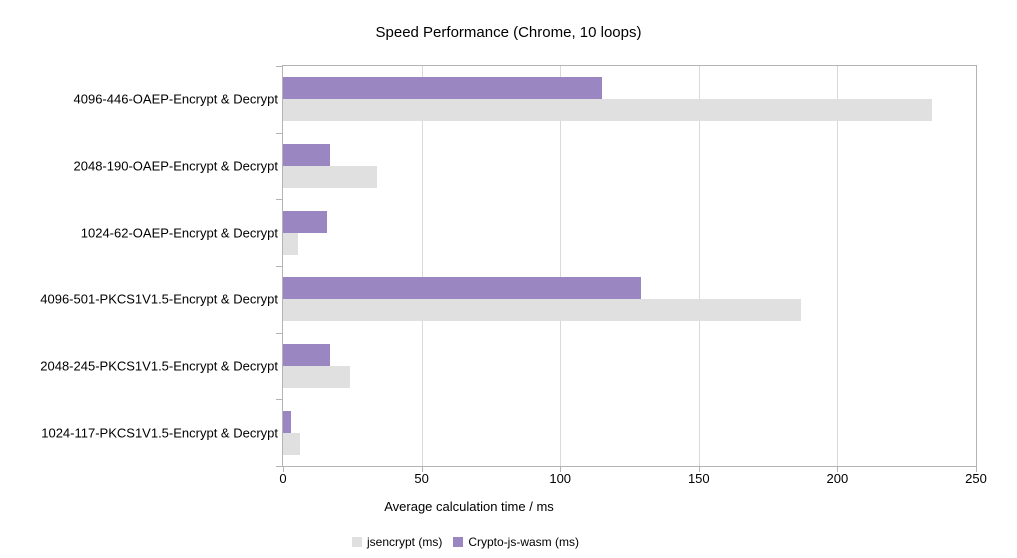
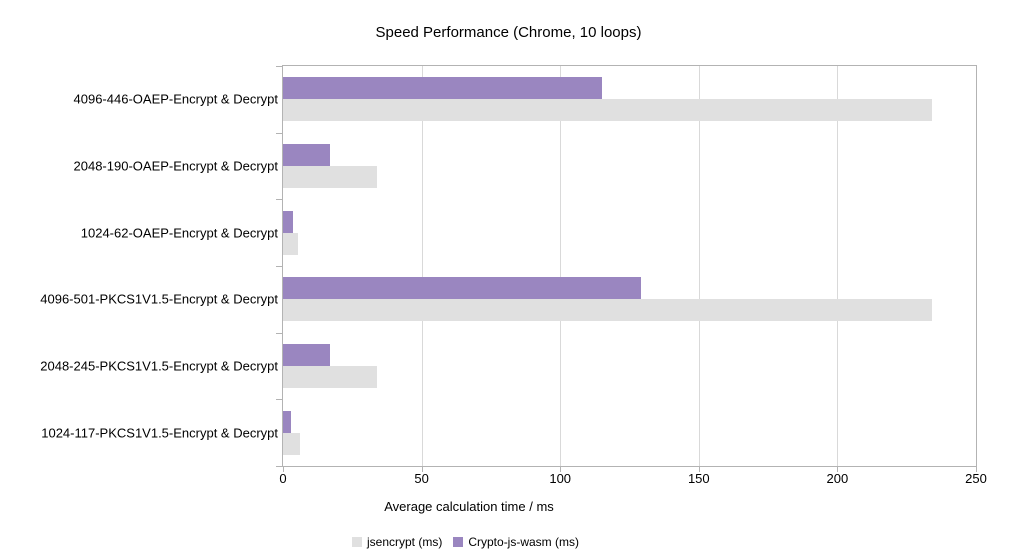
Crypto-js-wasm (ms)/1024-62-OAEP-Encrypt & Decrypt: 16 -> 4
jsencrypt (ms)/4096-501-PKCS1V1.5-Encrypt & Decrypt: 187 -> 234
jsencrypt (ms)/2048-245-PKCS1V1.5-Encrypt & Decrypt: 24 -> 34
